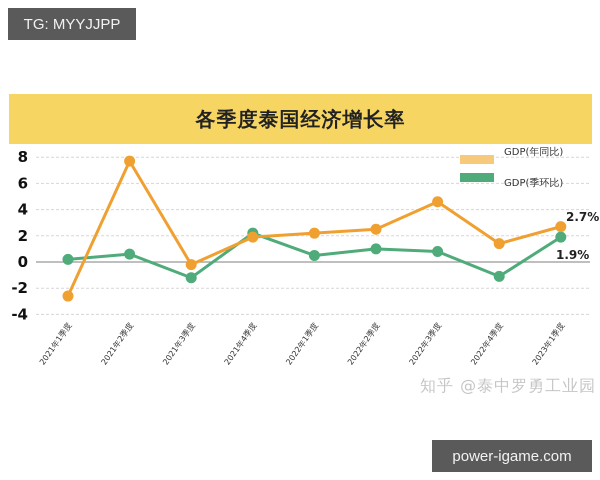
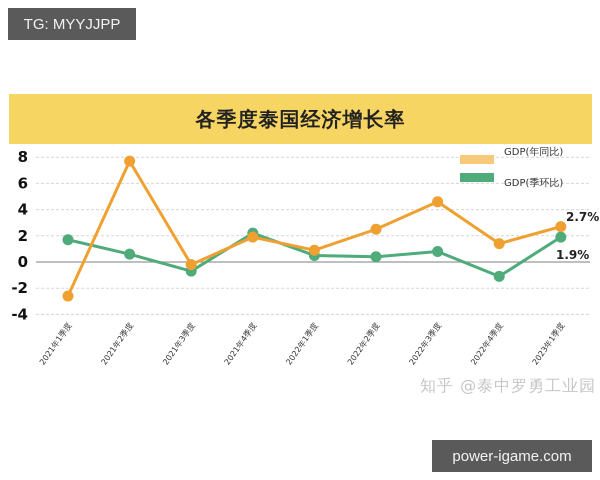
GDP(季环比)/2021年1季度: 0.2 -> 1.7
GDP(季环比)/2021年3季度: -1.2 -> -0.7
GDP(年同比)/2022年1季度: 2.2 -> 0.9
GDP(季环比)/2022年2季度: 1.0 -> 0.4
